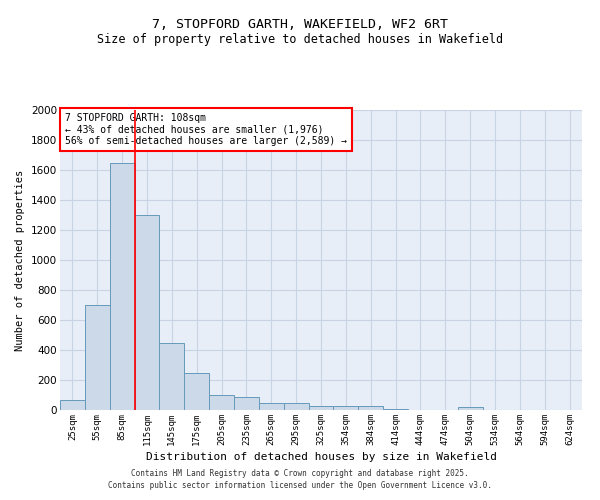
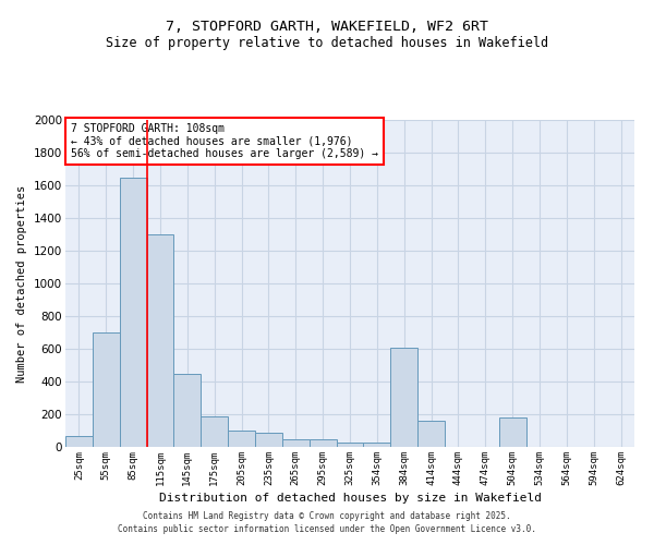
175sqm: 250 -> 190
384sqm: 20 -> 610
414sqm: 0 -> 160
504sqm: 20 -> 180
